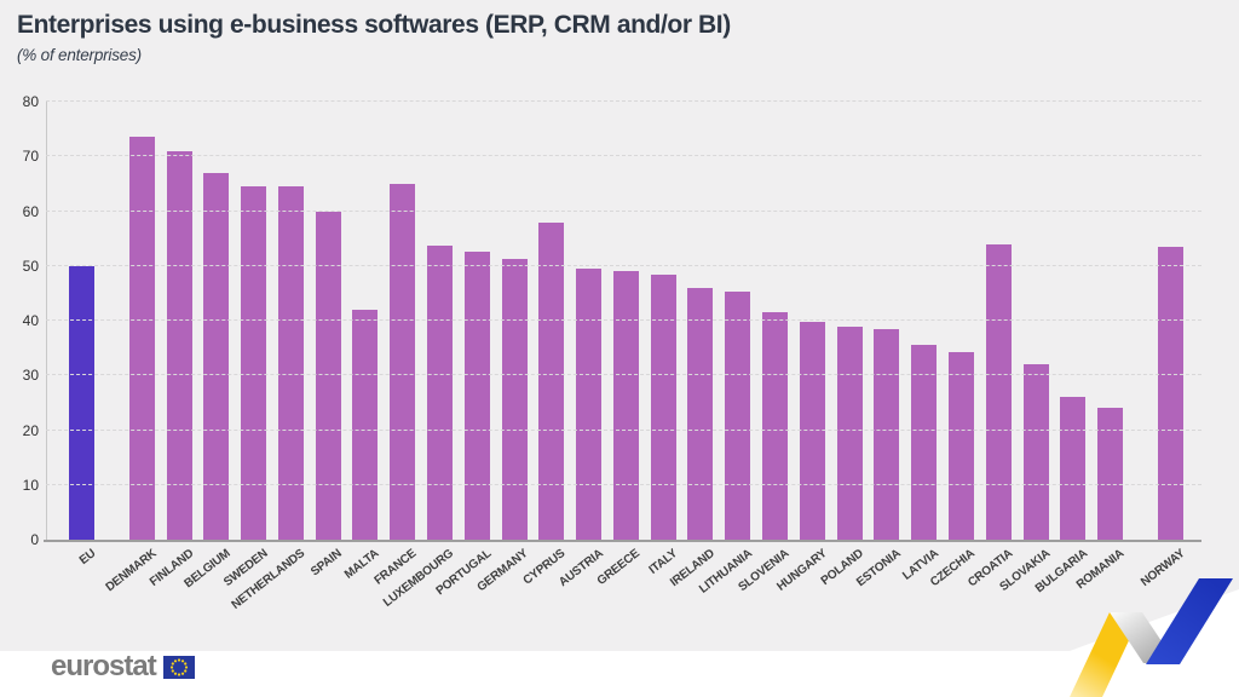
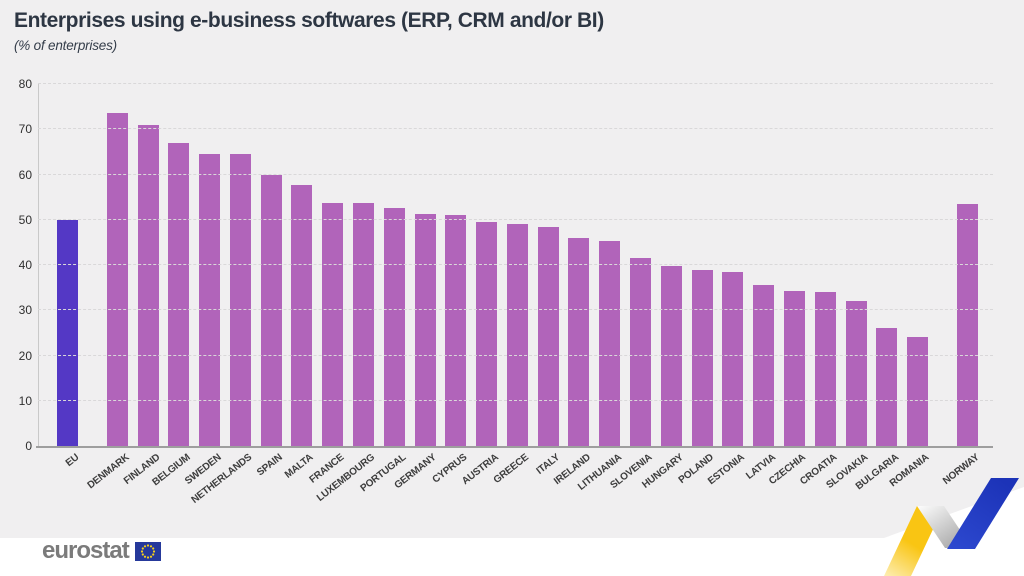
MALTA: 42 -> 58
FRANCE: 65 -> 54
CYPRUS: 58 -> 51
CROATIA: 54 -> 34
